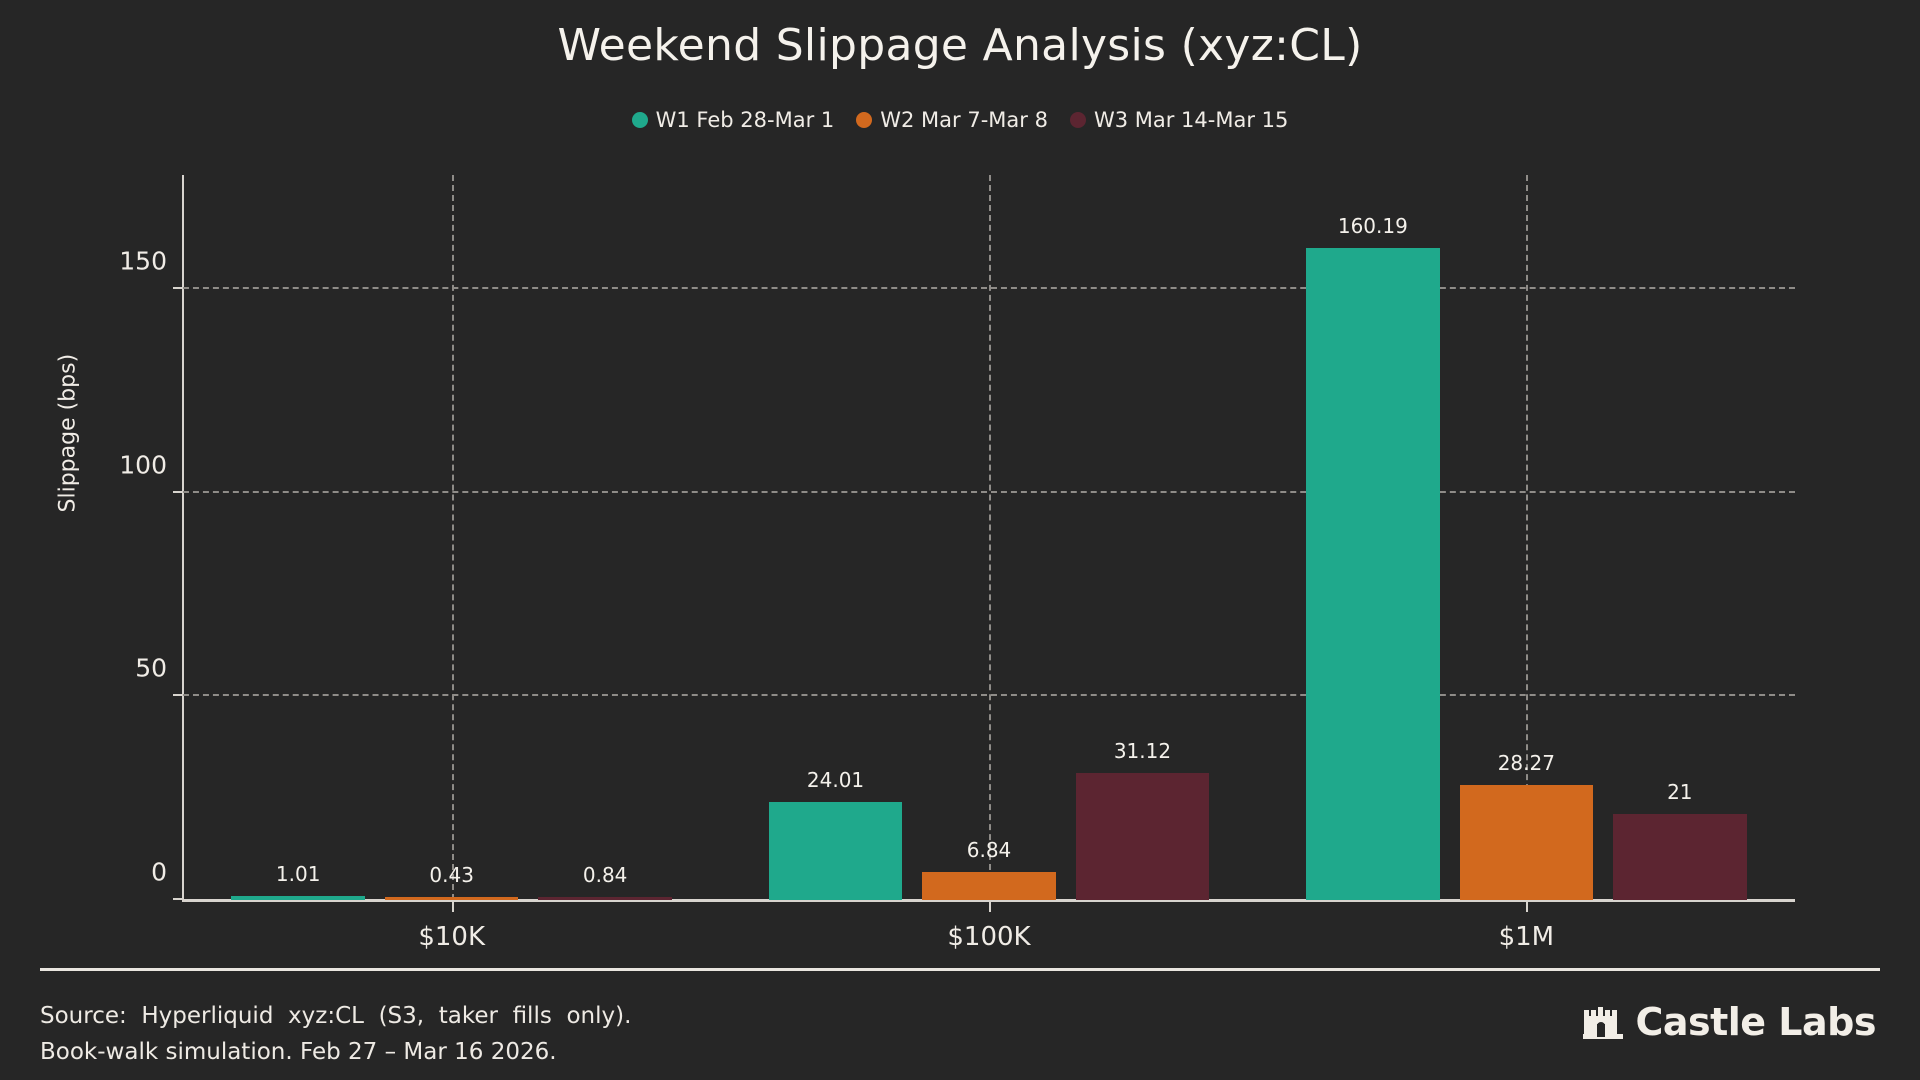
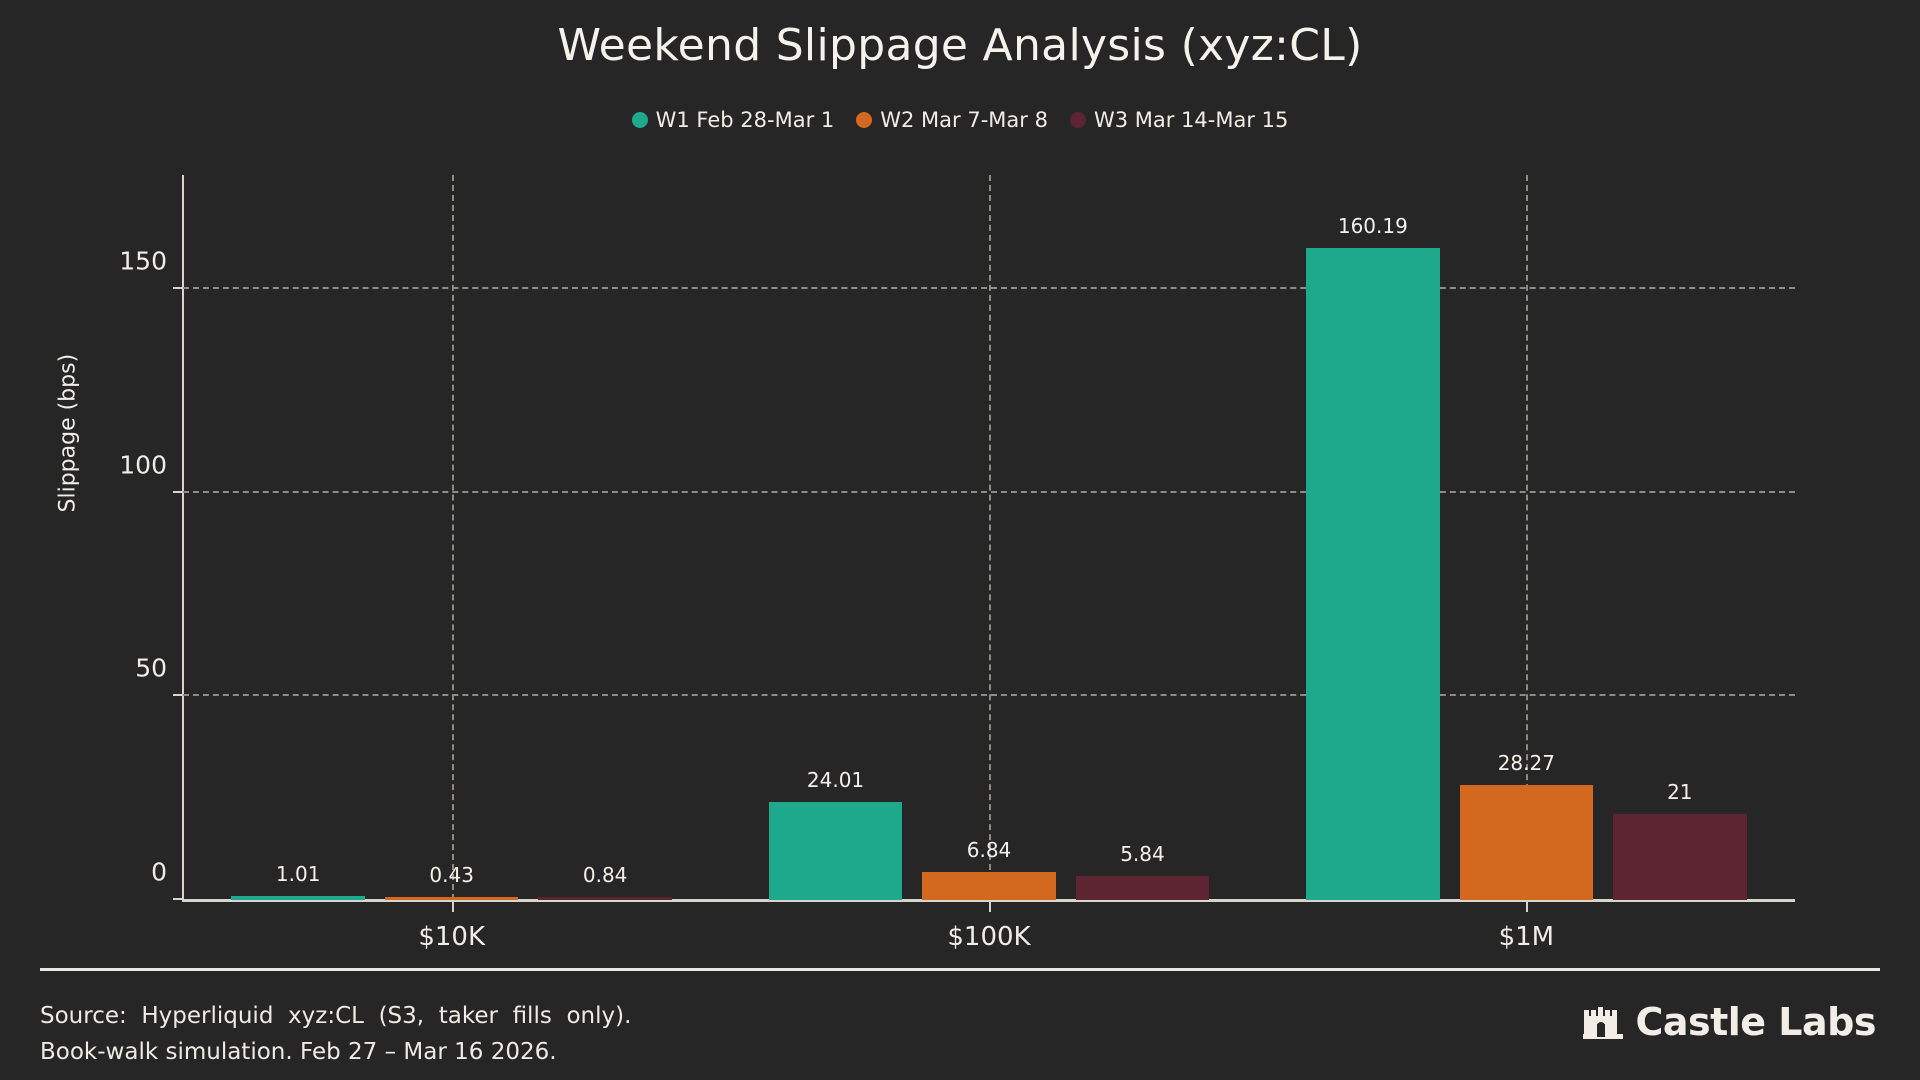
W3 Mar 14-Mar 15/$100K: 31.12 -> 5.84
